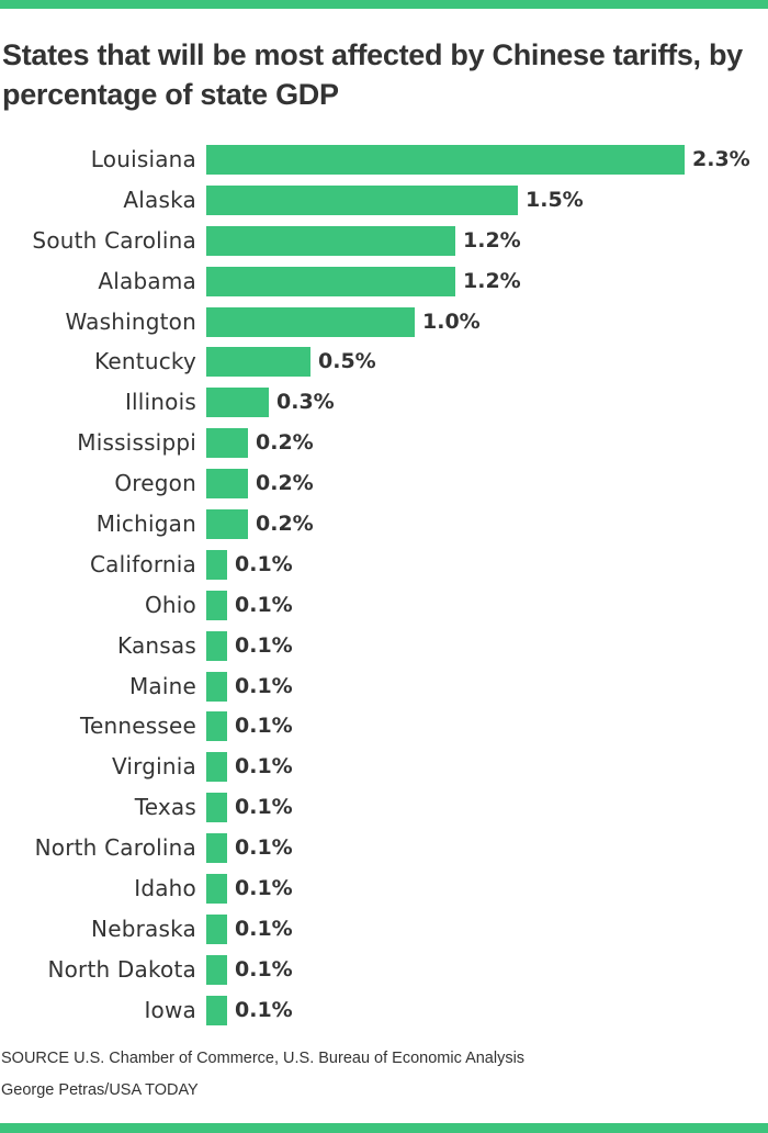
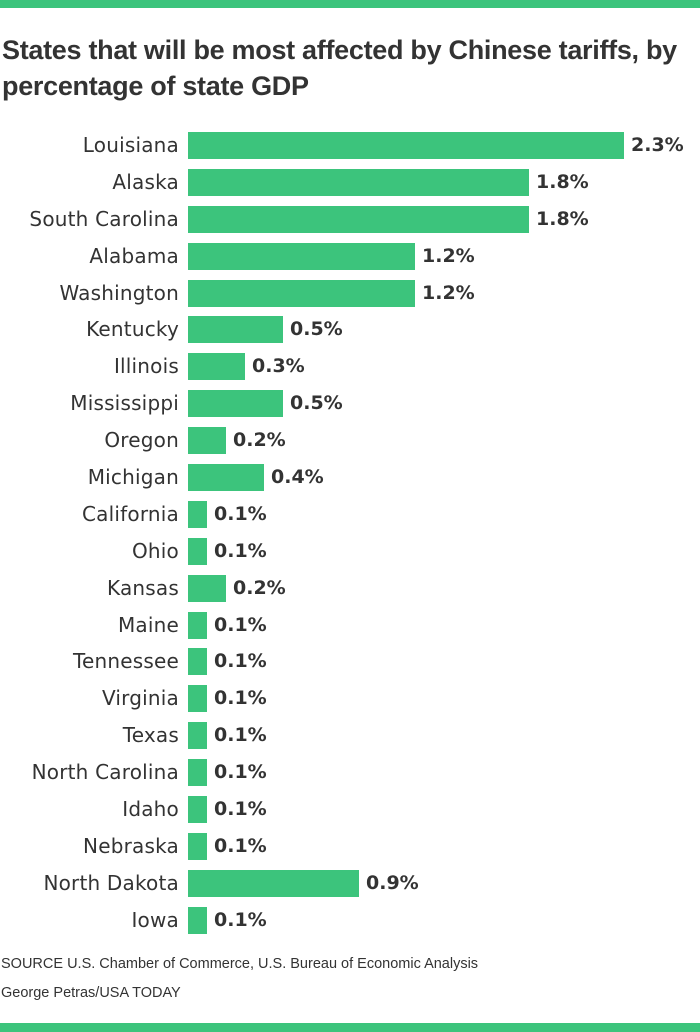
Alaska: 1.5% -> 1.8%
South Carolina: 1.2% -> 1.8%
Washington: 1.0% -> 1.2%
Mississippi: 0.2% -> 0.5%
Michigan: 0.2% -> 0.4%
Kansas: 0.1% -> 0.2%
North Dakota: 0.1% -> 0.9%
